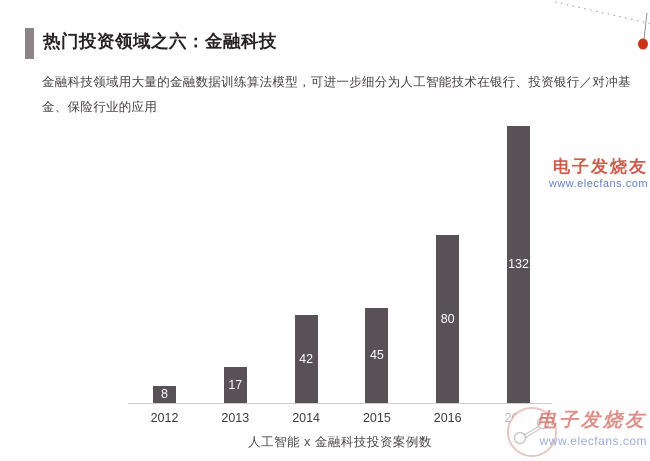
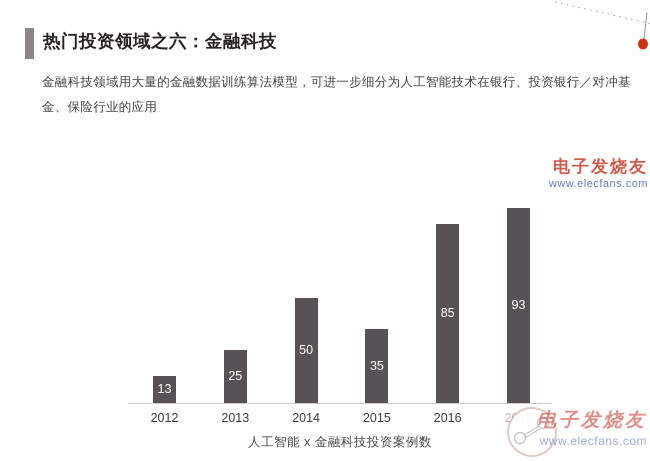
2012: 8 -> 13
2013: 17 -> 25
2014: 42 -> 50
2015: 45 -> 35
2016: 80 -> 85
2017: 132 -> 93
